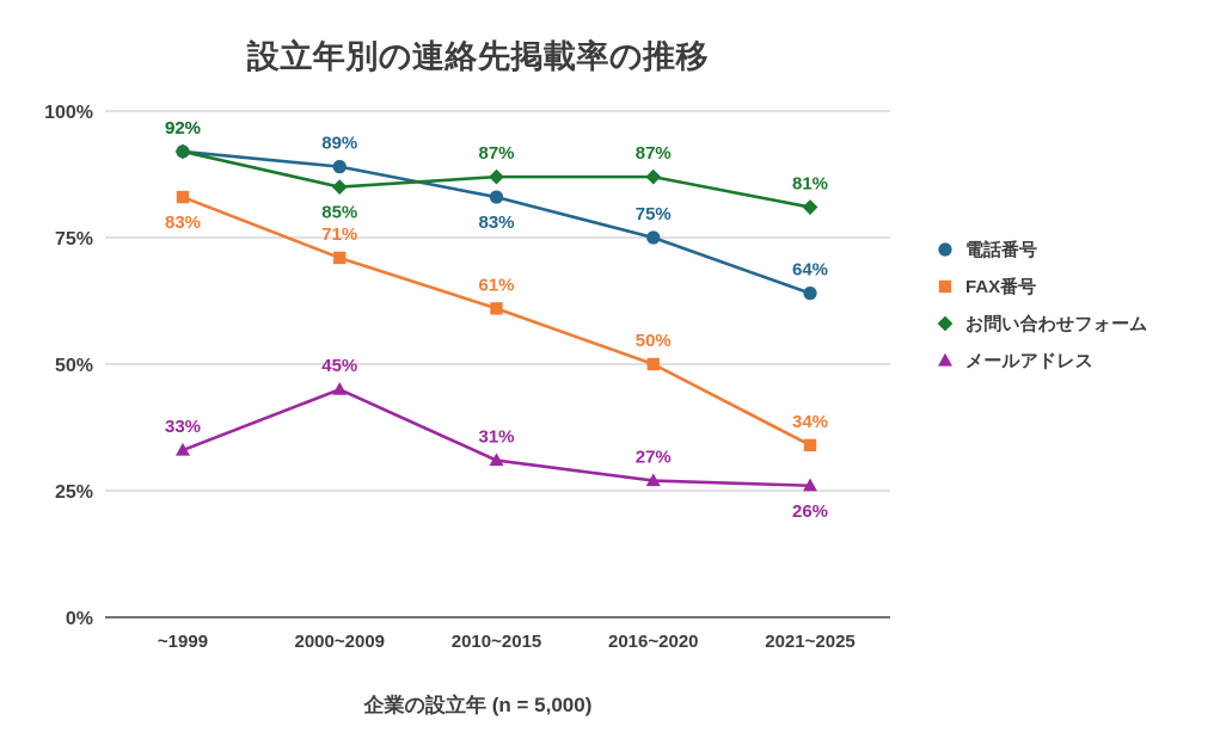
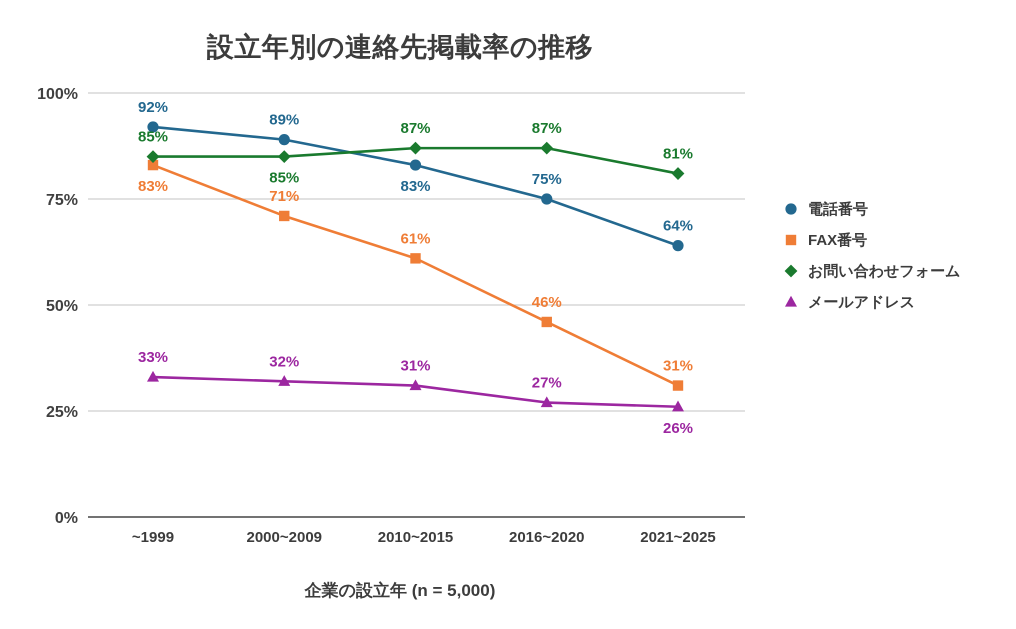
お問い合わせフォーム/~1999: 92% -> 85%
メールアドレス/2000~2009: 45% -> 32%
FAX番号/2016~2020: 50% -> 46%
FAX番号/2021~2025: 34% -> 31%
